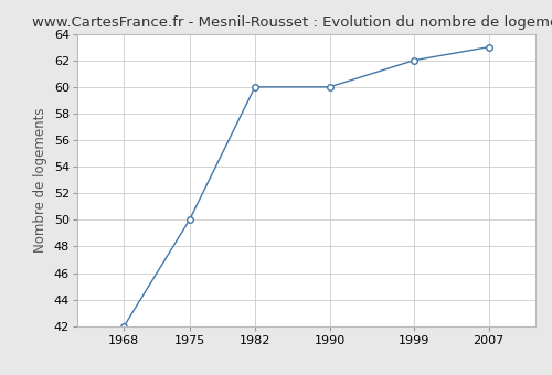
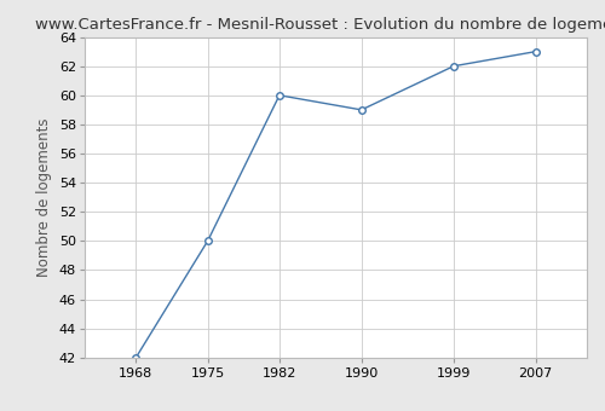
1990: 60 -> 59
